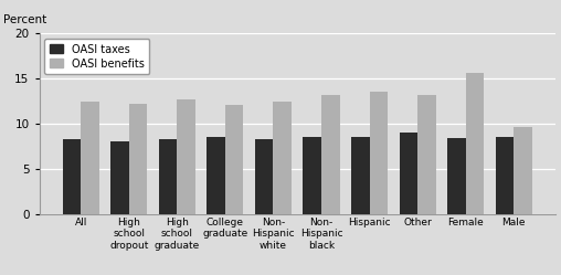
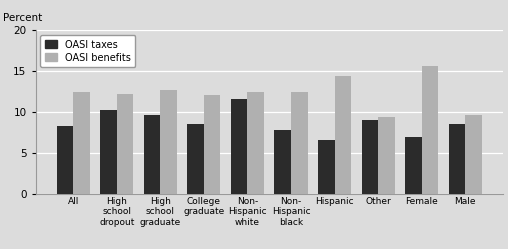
OASI taxes/High school dropout: 8.1 -> 10.2
OASI taxes/High school graduate: 8.3 -> 9.6
OASI taxes/Non- Hispanic white: 8.3 -> 11.6
OASI taxes/Non- Hispanic black: 8.5 -> 7.8
OASI benefits/Non- Hispanic black: 13.2 -> 12.4
OASI taxes/Hispanic: 8.6 -> 6.6
OASI benefits/Hispanic: 13.5 -> 14.4
OASI benefits/Other: 13.2 -> 9.4
OASI taxes/Female: 8.4 -> 7.0
